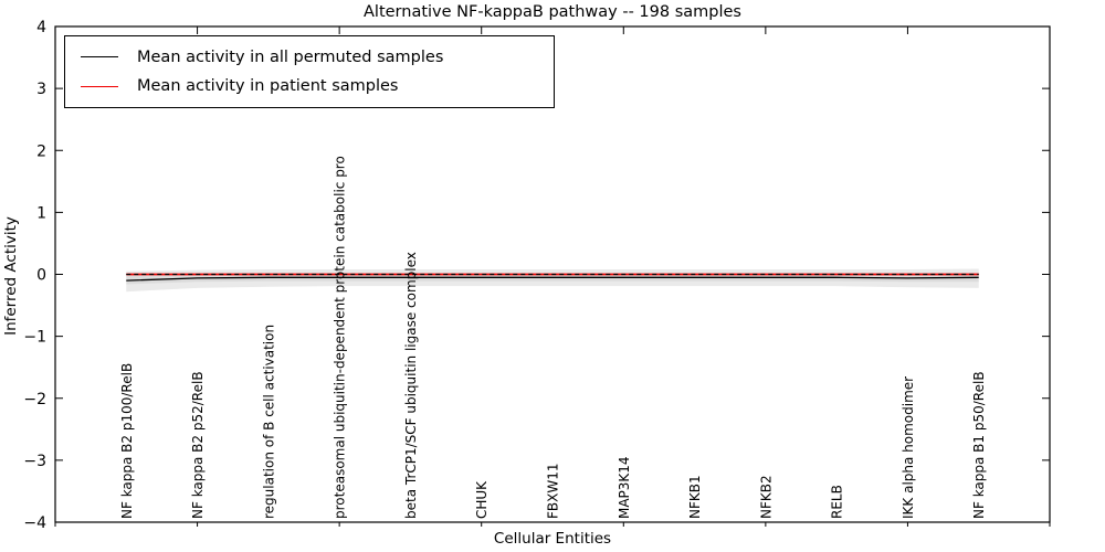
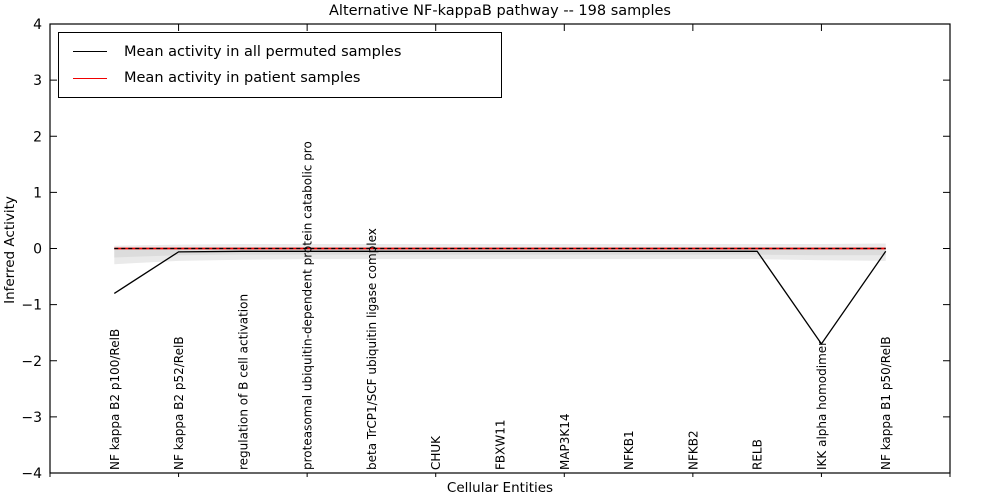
Mean activity in all permuted samples/NF kappa B2 p100/RelB: -0.1 -> -0.8
Mean activity in all permuted samples/IKK alpha homodimer: -0.1 -> -1.7
